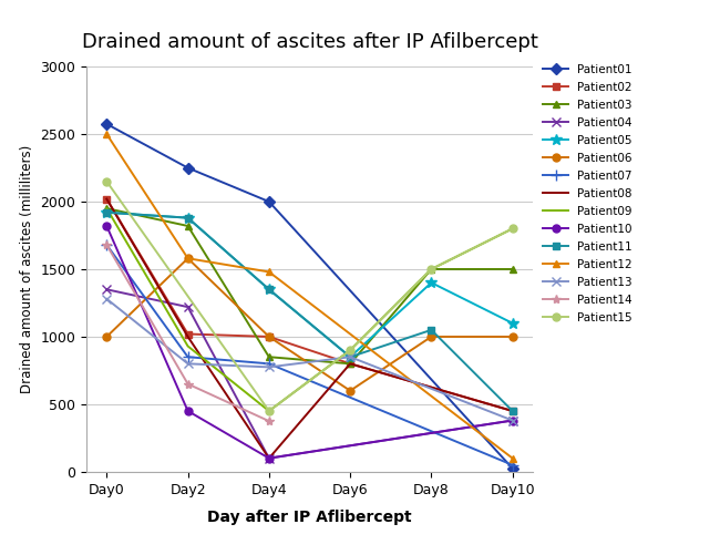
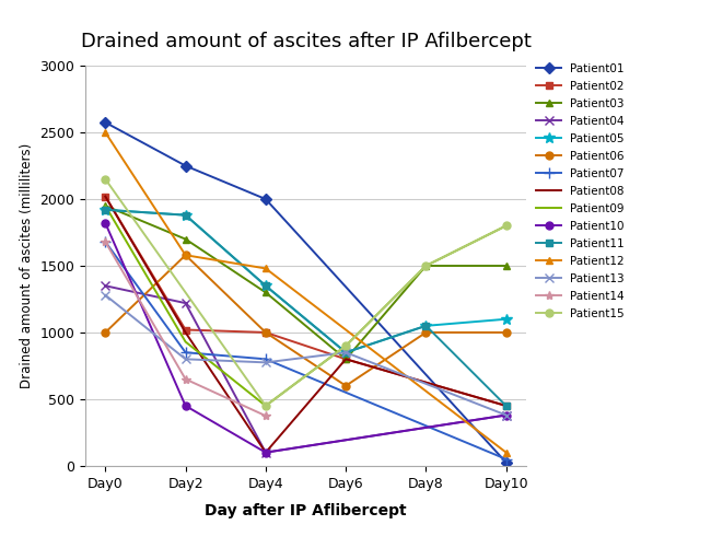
Patient03/Day2: 1820 -> 1700
Patient03/Day4: 850 -> 1300
Patient05/Day8: 1400 -> 1050
